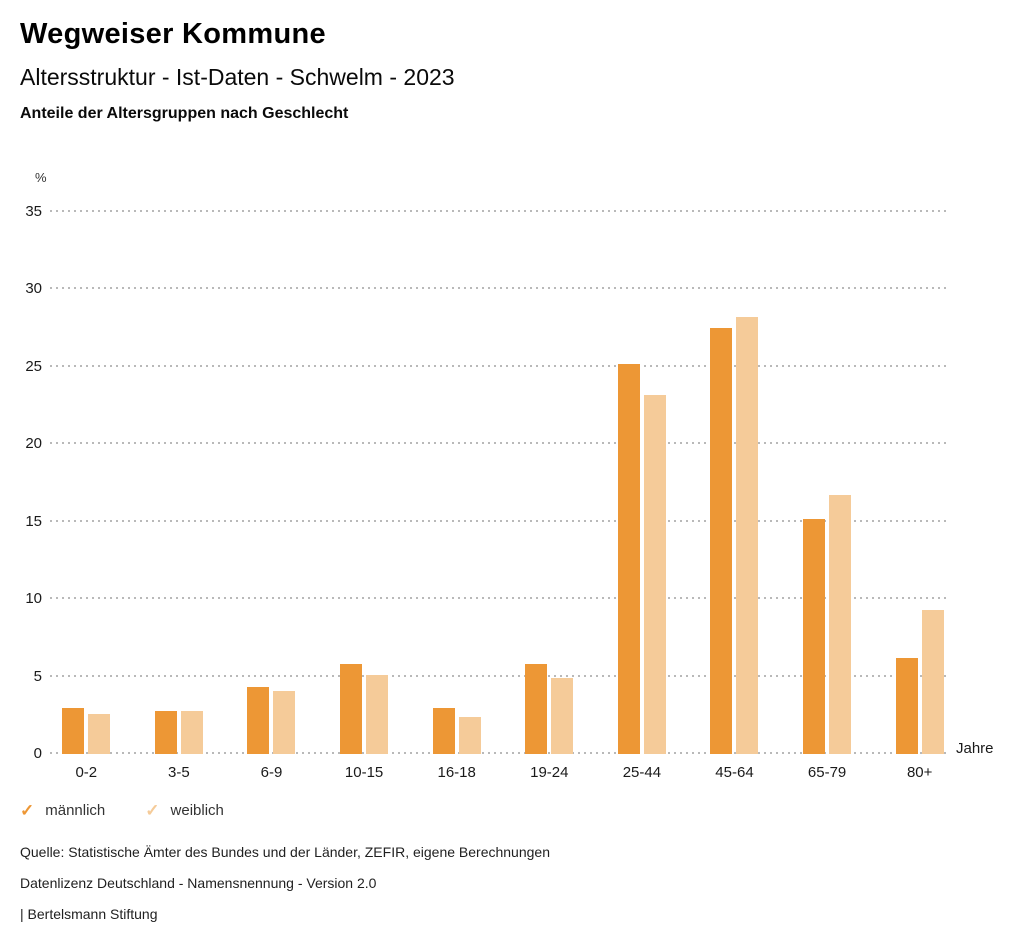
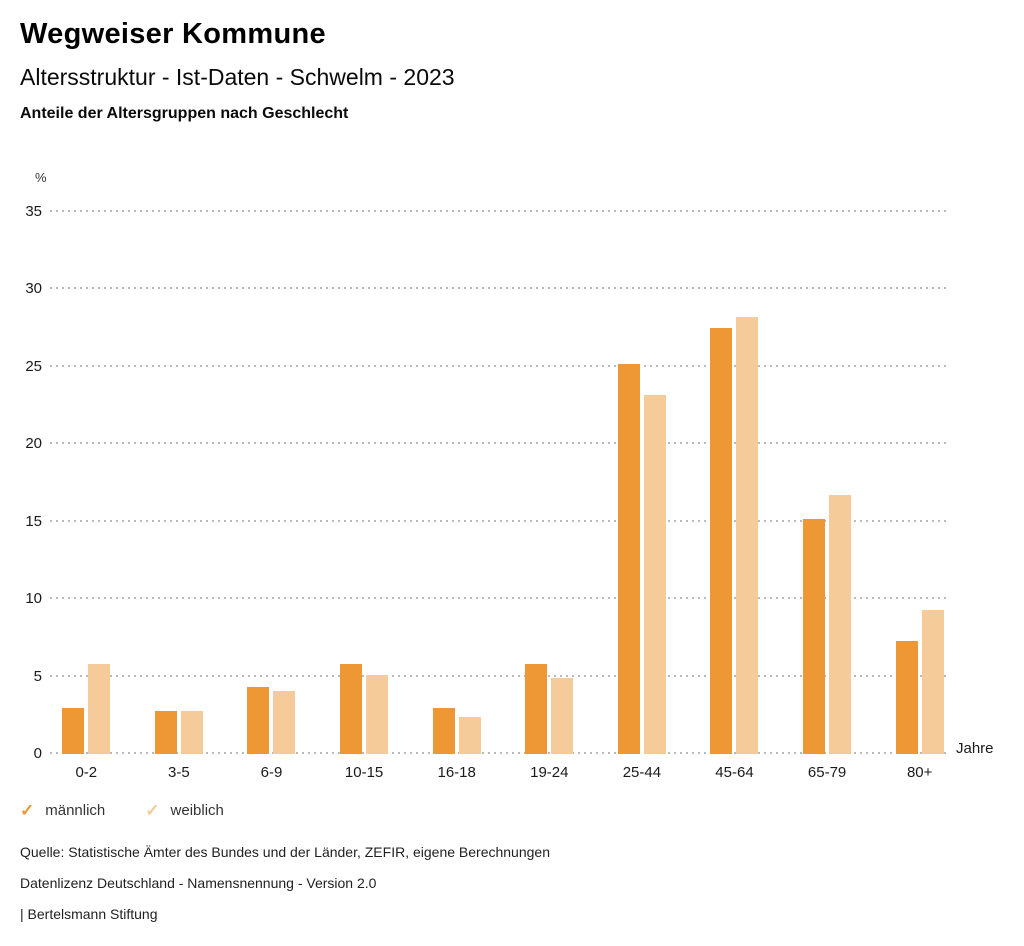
weiblich/0-2: 2.6 -> 5.8
männlich/80+: 6.2 -> 7.3
